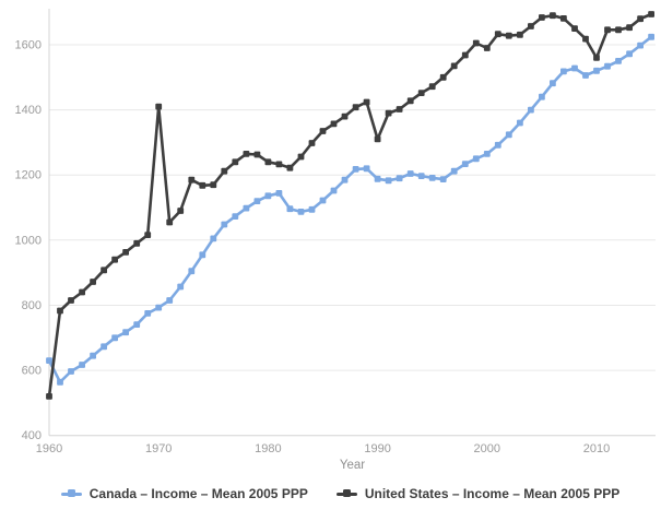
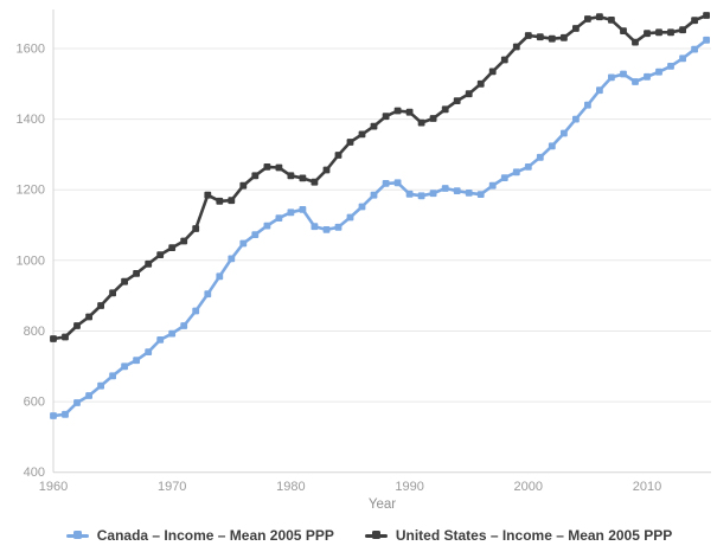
Canada – Income – Mean 2005 PPP/1960: 630 -> 560
United States – Income – Mean 2005 PPP/1960: 520 -> 780
United States – Income – Mean 2005 PPP/1970: 1410 -> 1040
United States – Income – Mean 2005 PPP/1990: 1310 -> 1420
United States – Income – Mean 2005 PPP/2000: 1590 -> 1640
United States – Income – Mean 2005 PPP/2010: 1560 -> 1640
